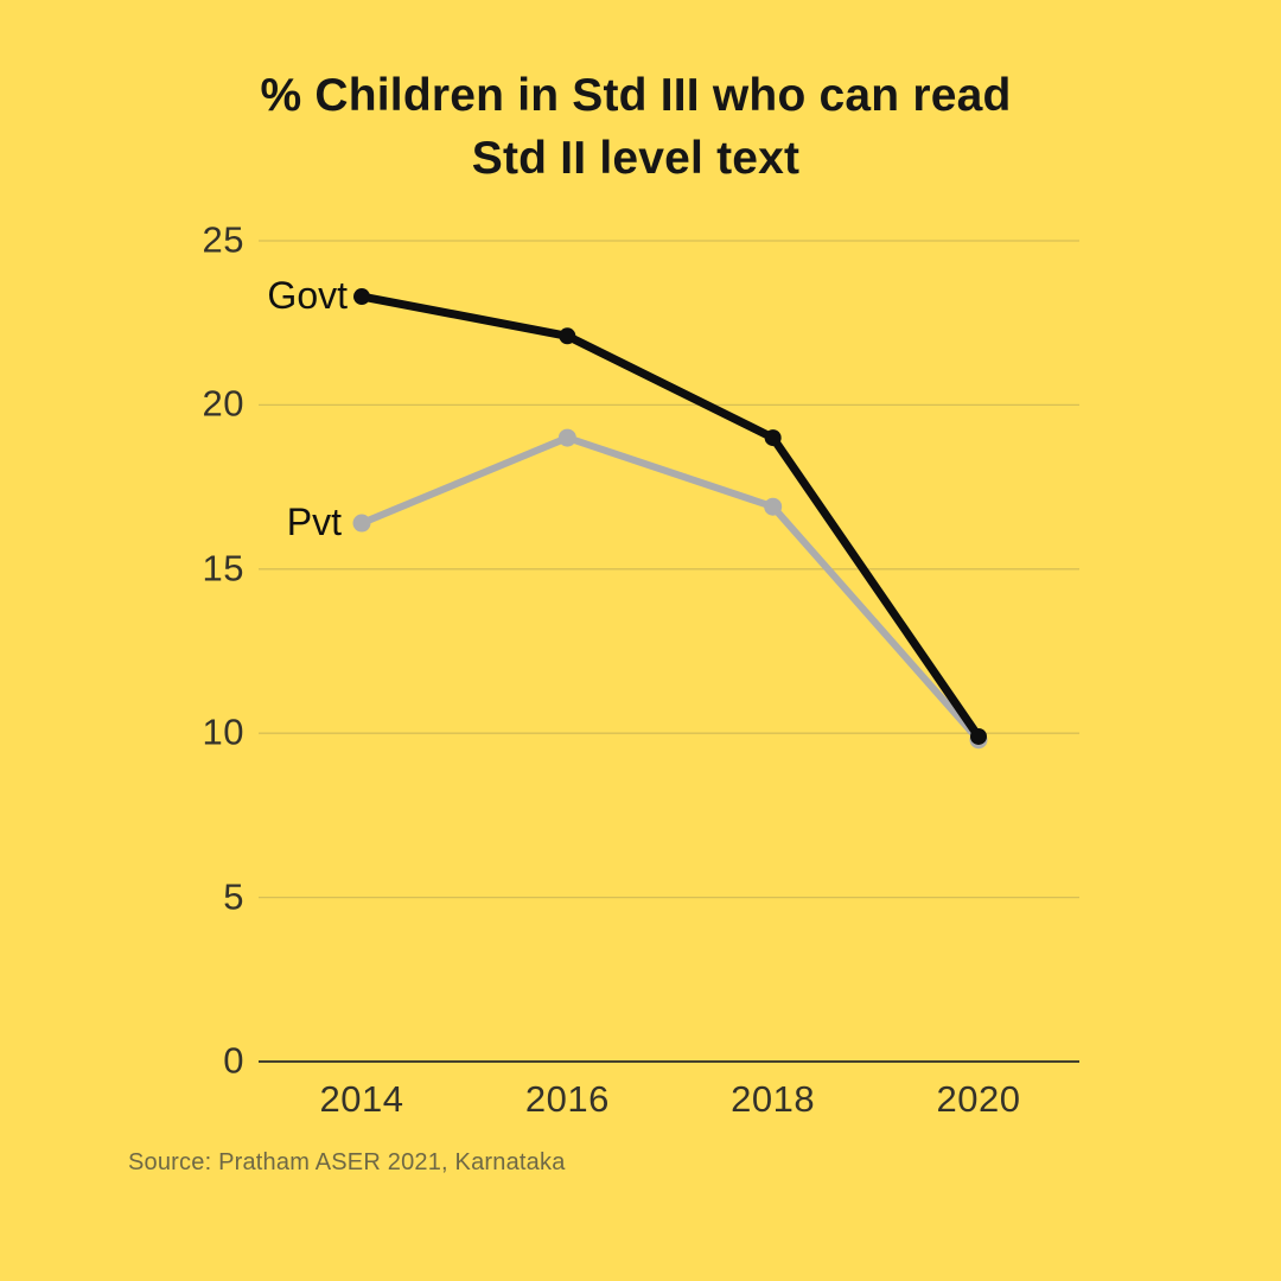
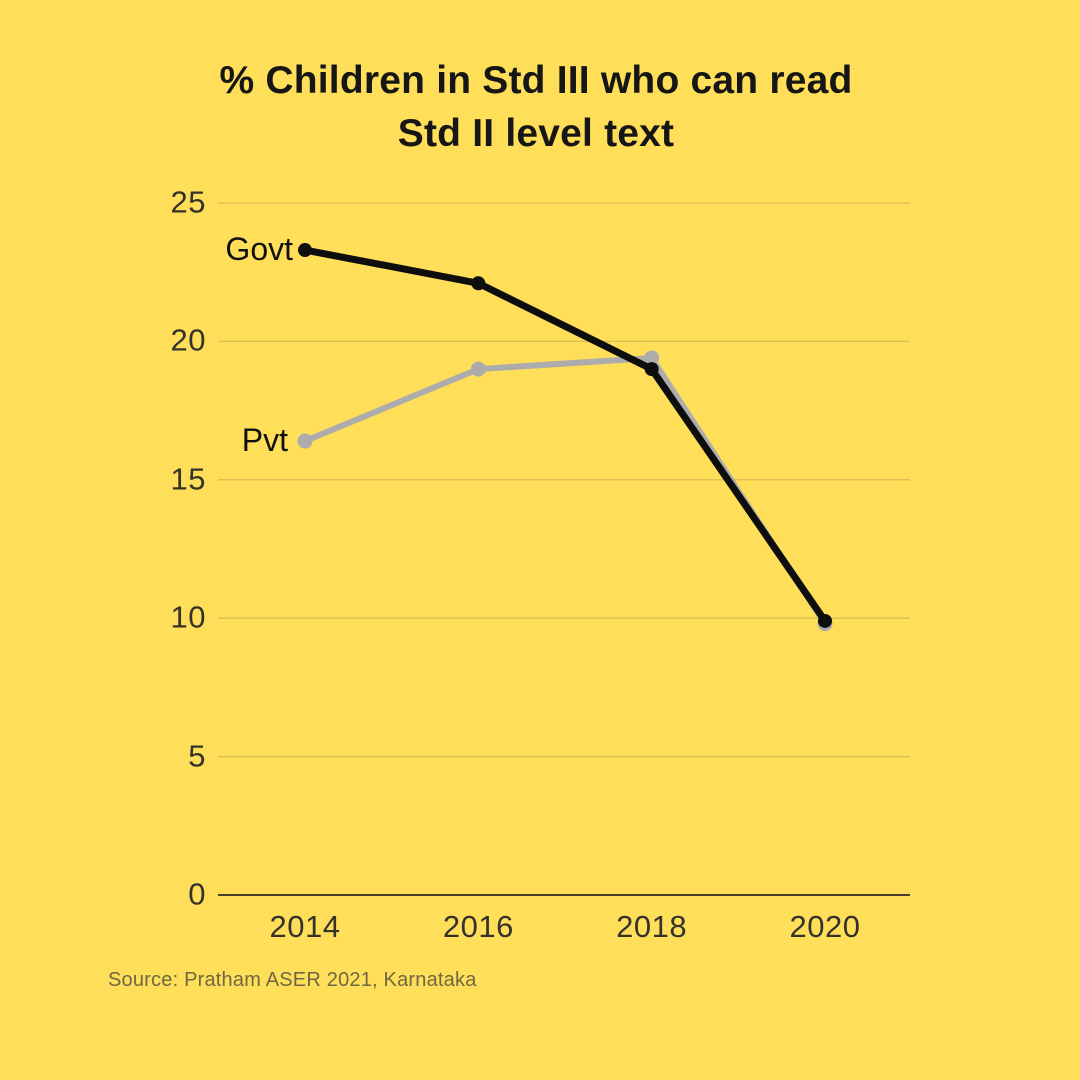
Pvt/2018: 16.9 -> 19.4
